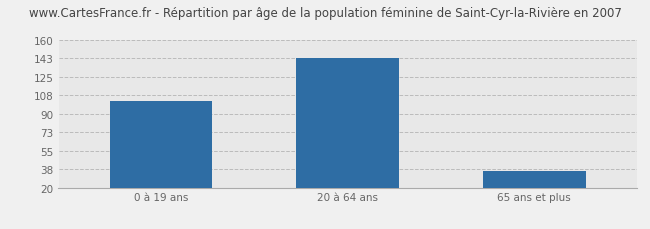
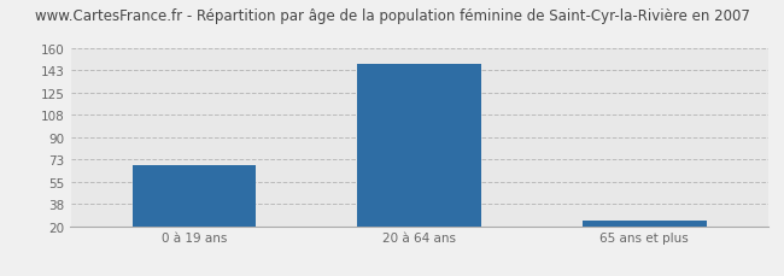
0 à 19 ans: 102 -> 68
20 à 64 ans: 143 -> 148
65 ans et plus: 36 -> 24
